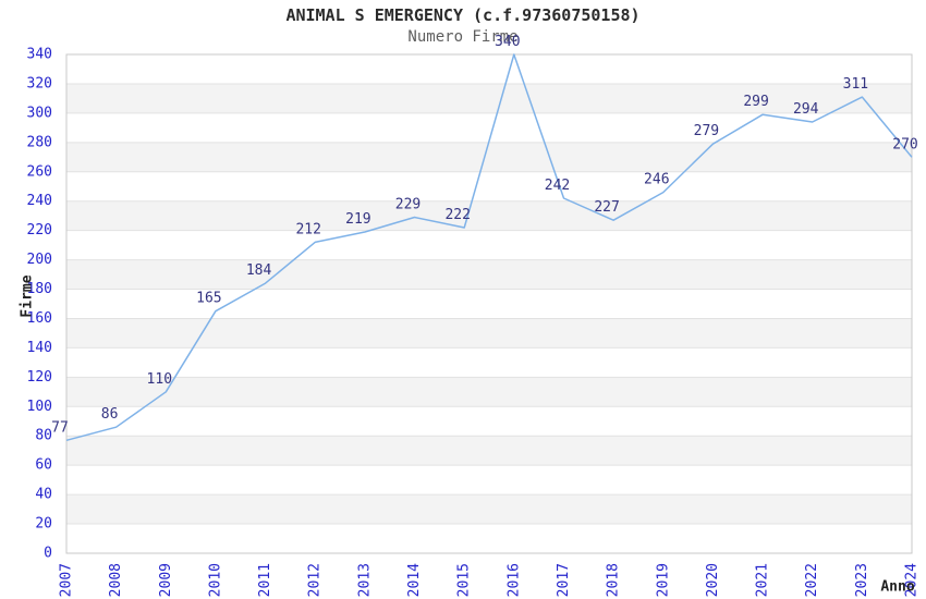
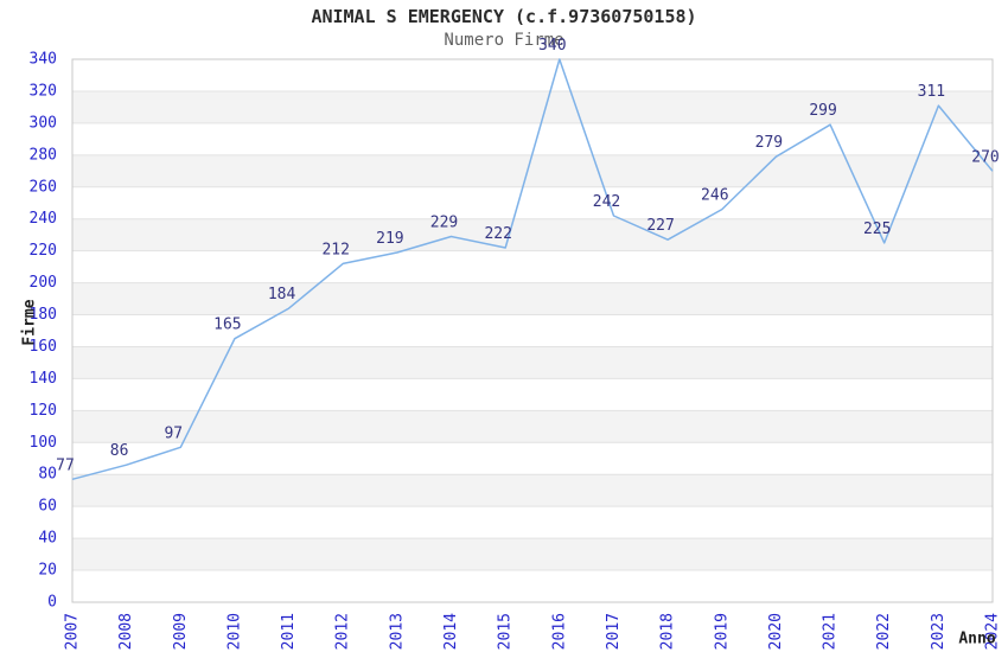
2009: 110 -> 97
2022: 294 -> 225
